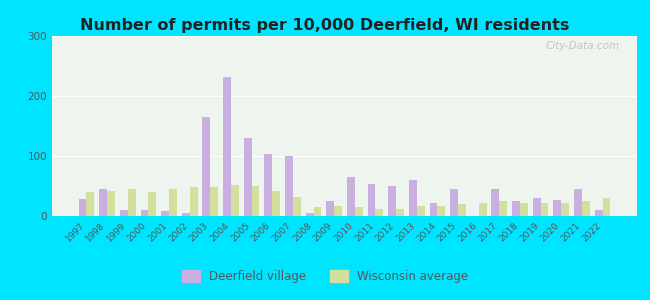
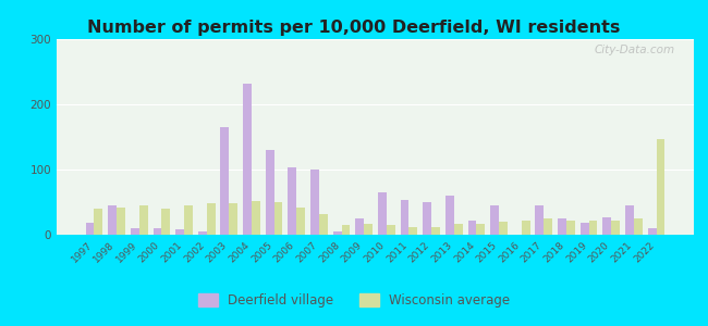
Deerfield village/1997: 28 -> 18
Deerfield village/2019: 30 -> 18
Wisconsin average/2022: 30 -> 146
